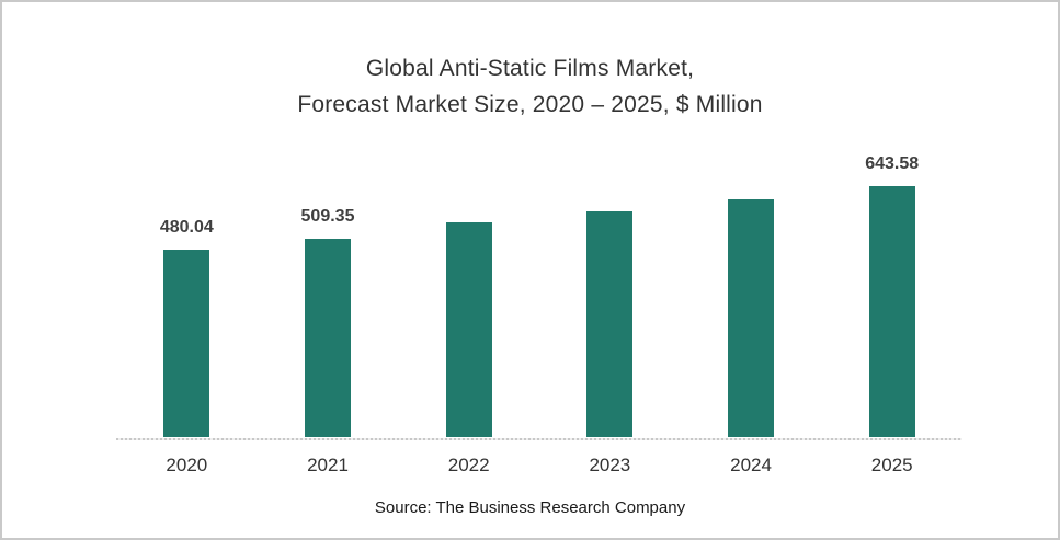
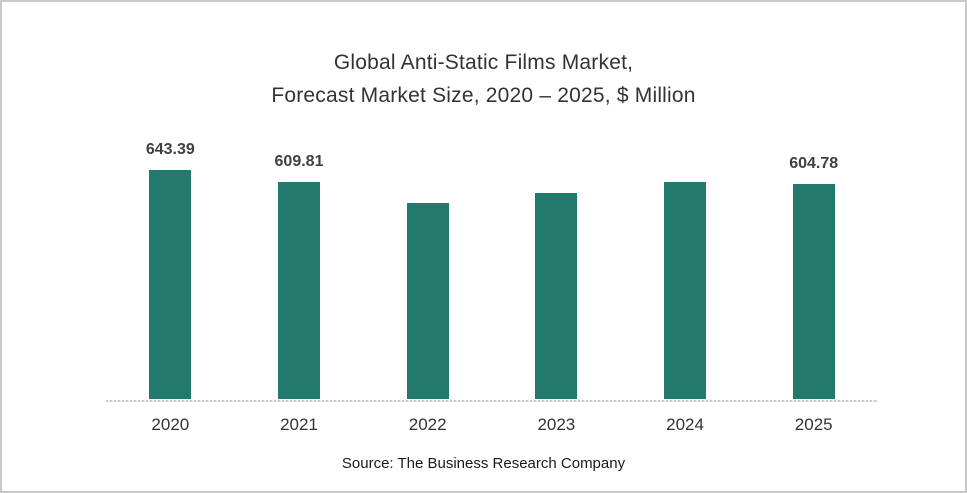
2020: 480.04 -> 643.39
2021: 509.35 -> 609.81
2025: 643.58 -> 604.78
